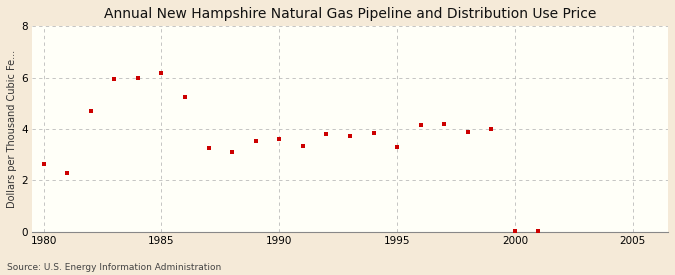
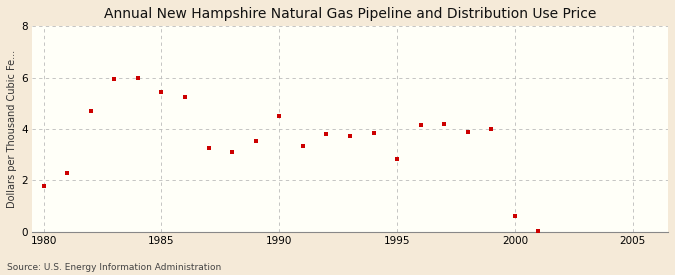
1980: 2.65 -> 1.80
1985: 6.20 -> 5.45
1990: 3.60 -> 4.50
1995: 3.30 -> 2.85
2000: 0.05 -> 0.60
